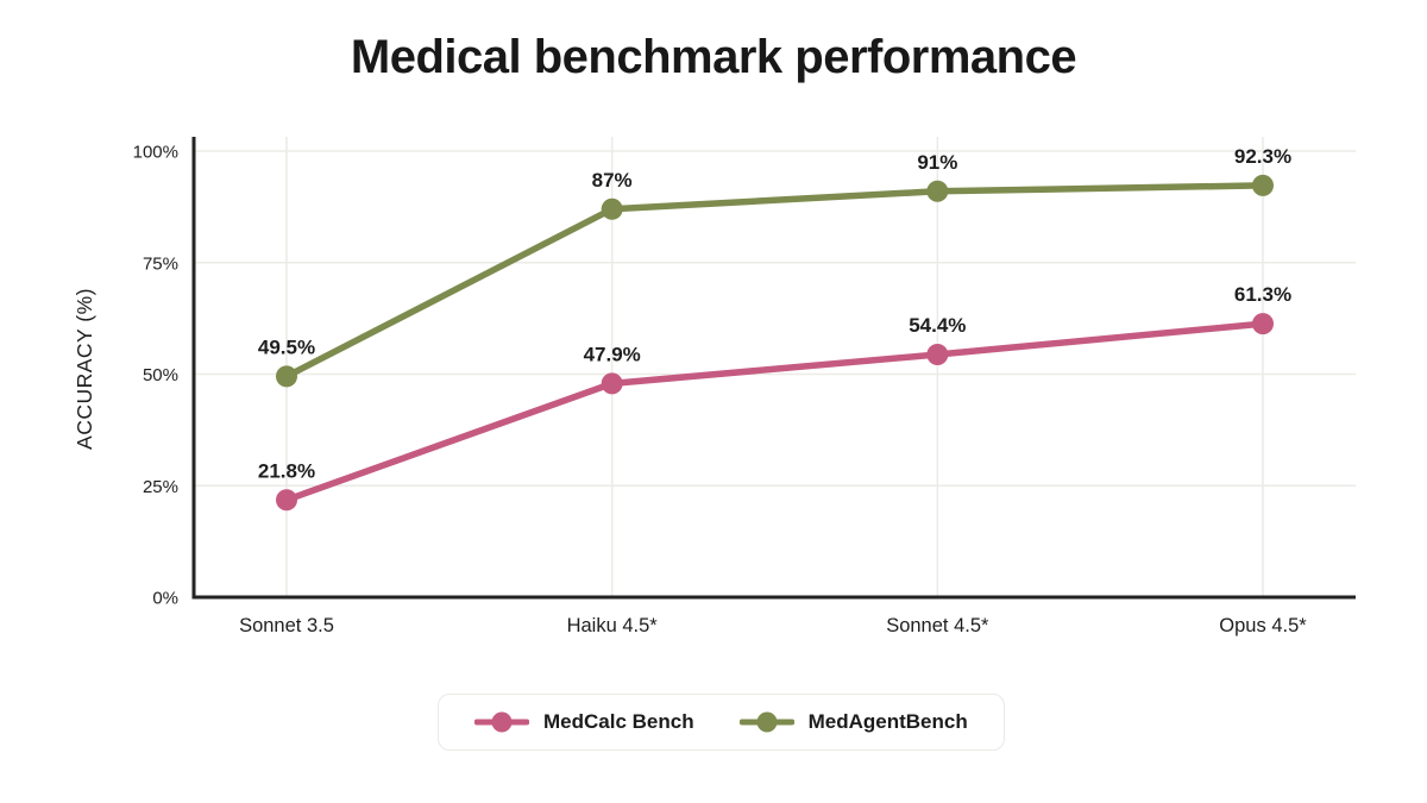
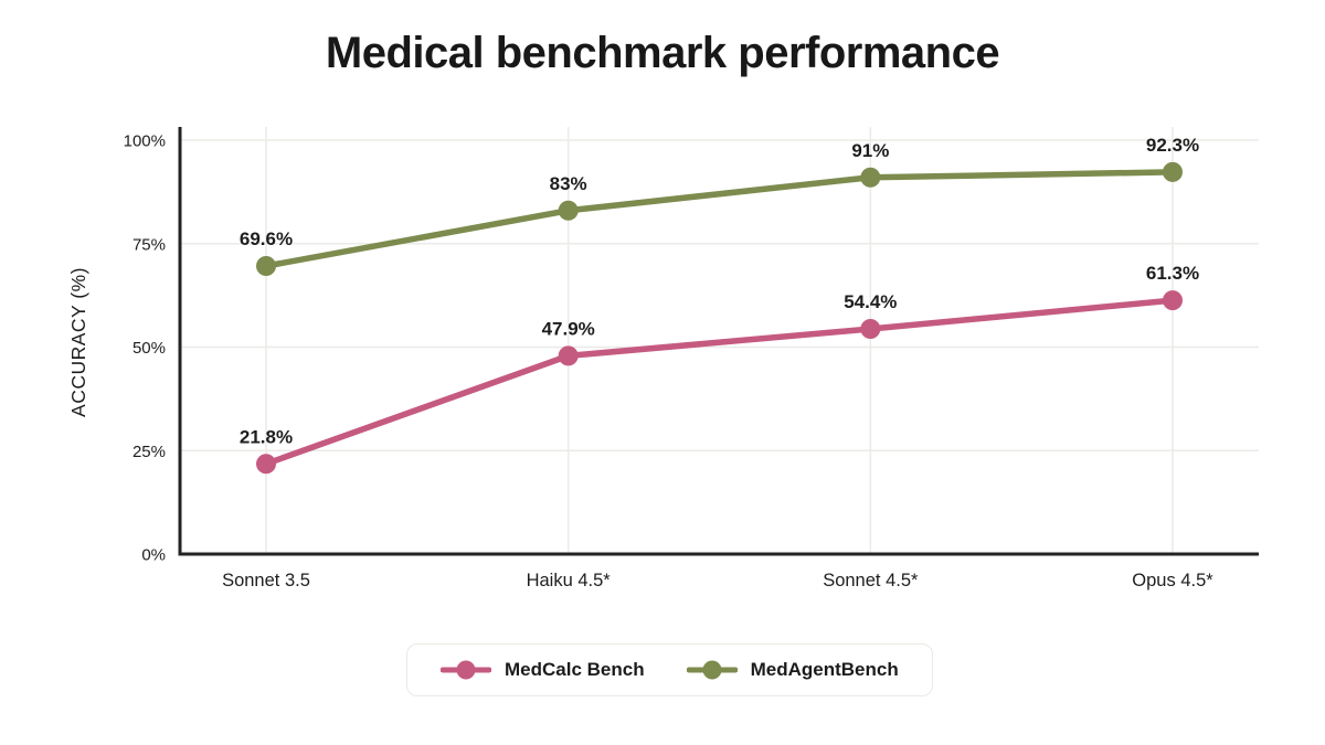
MedAgentBench/Sonnet 3.5: 49.5% -> 69.6%
MedAgentBench/Haiku 4.5*: 87% -> 83%
